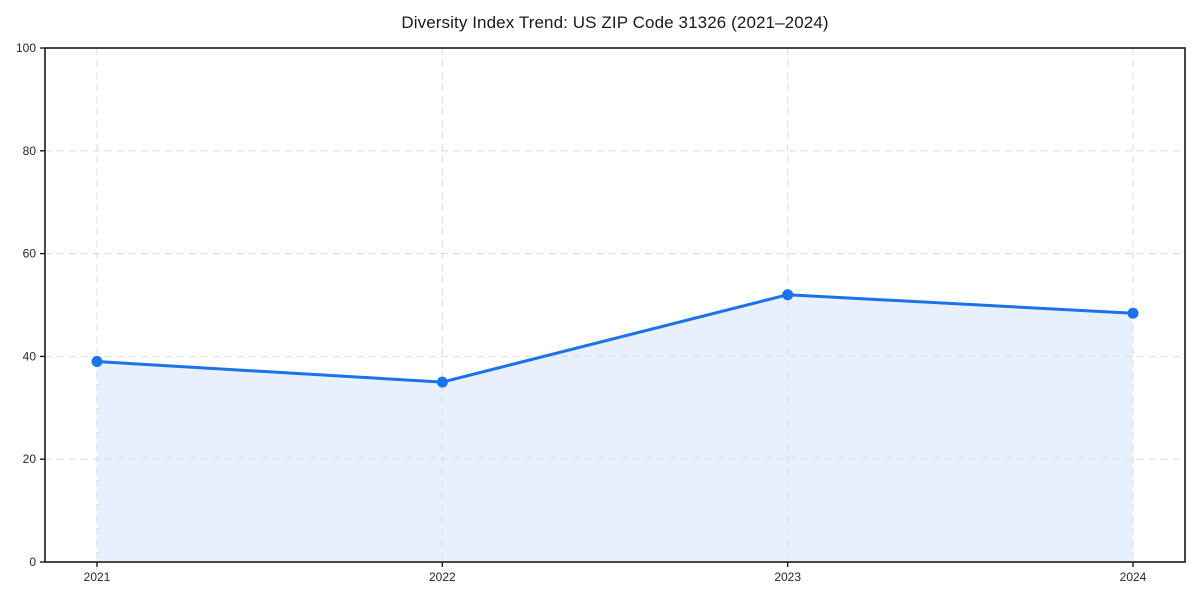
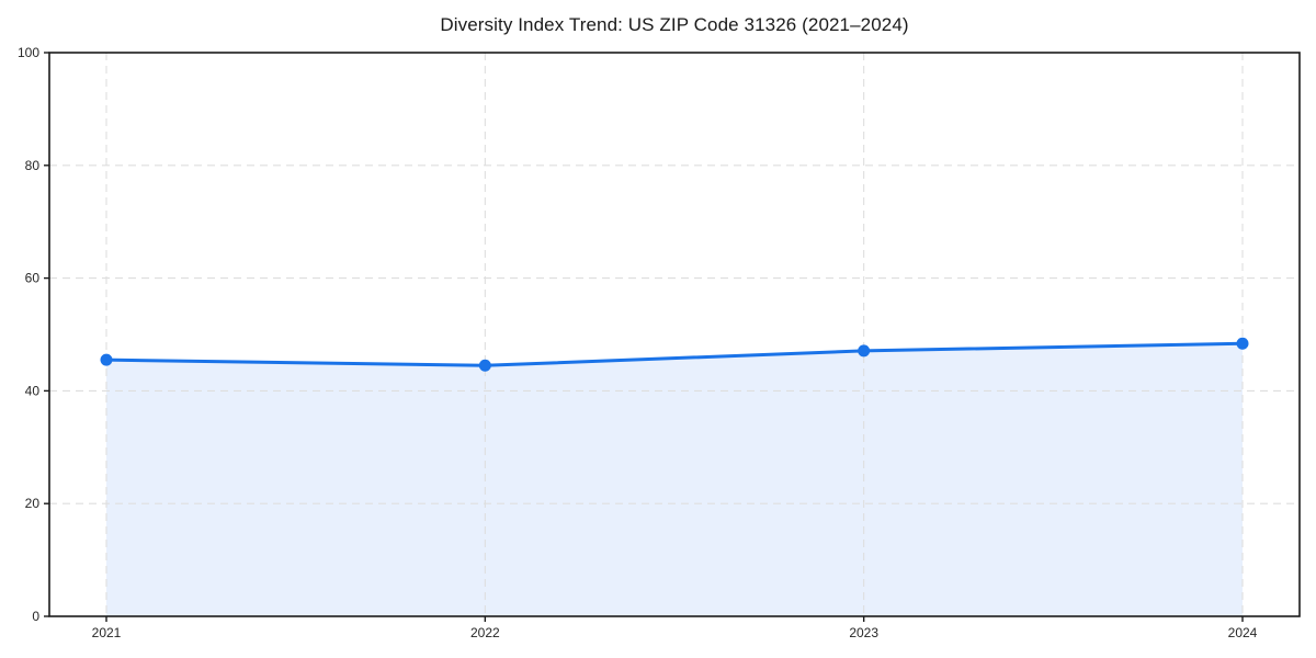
2021: 39 -> 46
2022: 35 -> 44
2023: 52 -> 47
